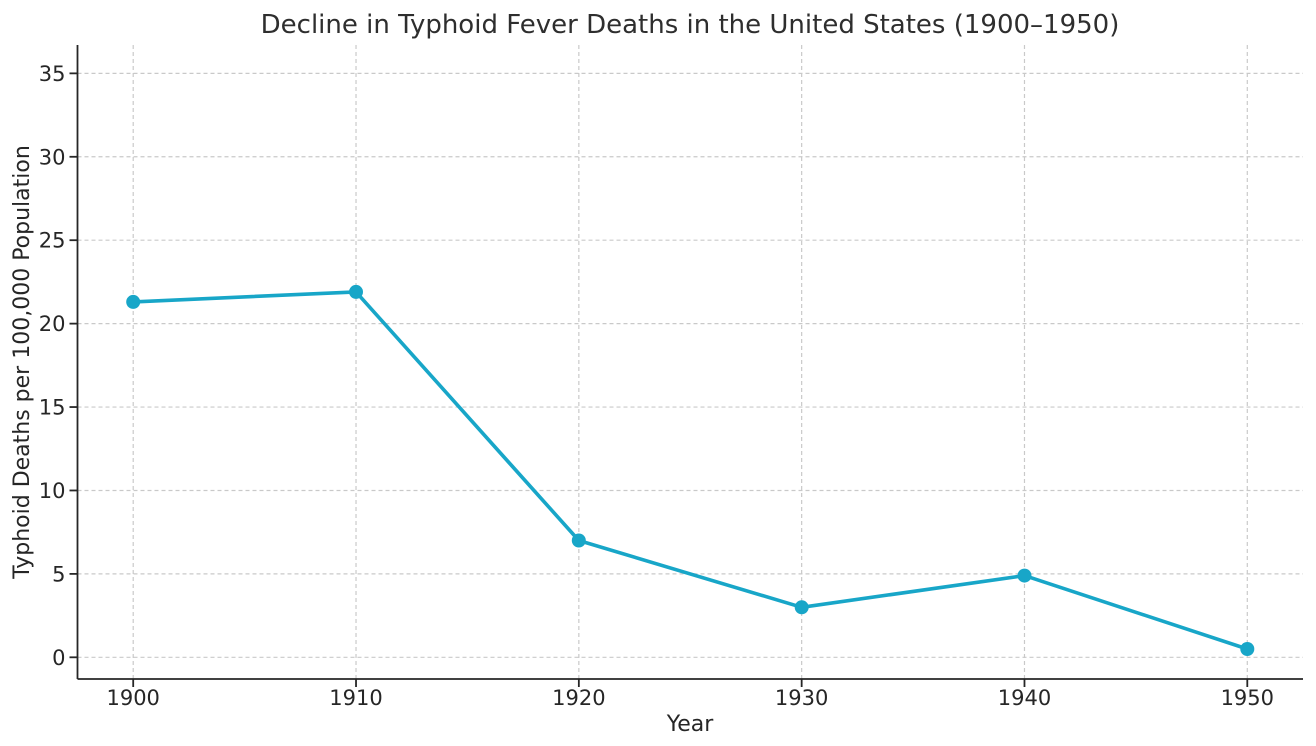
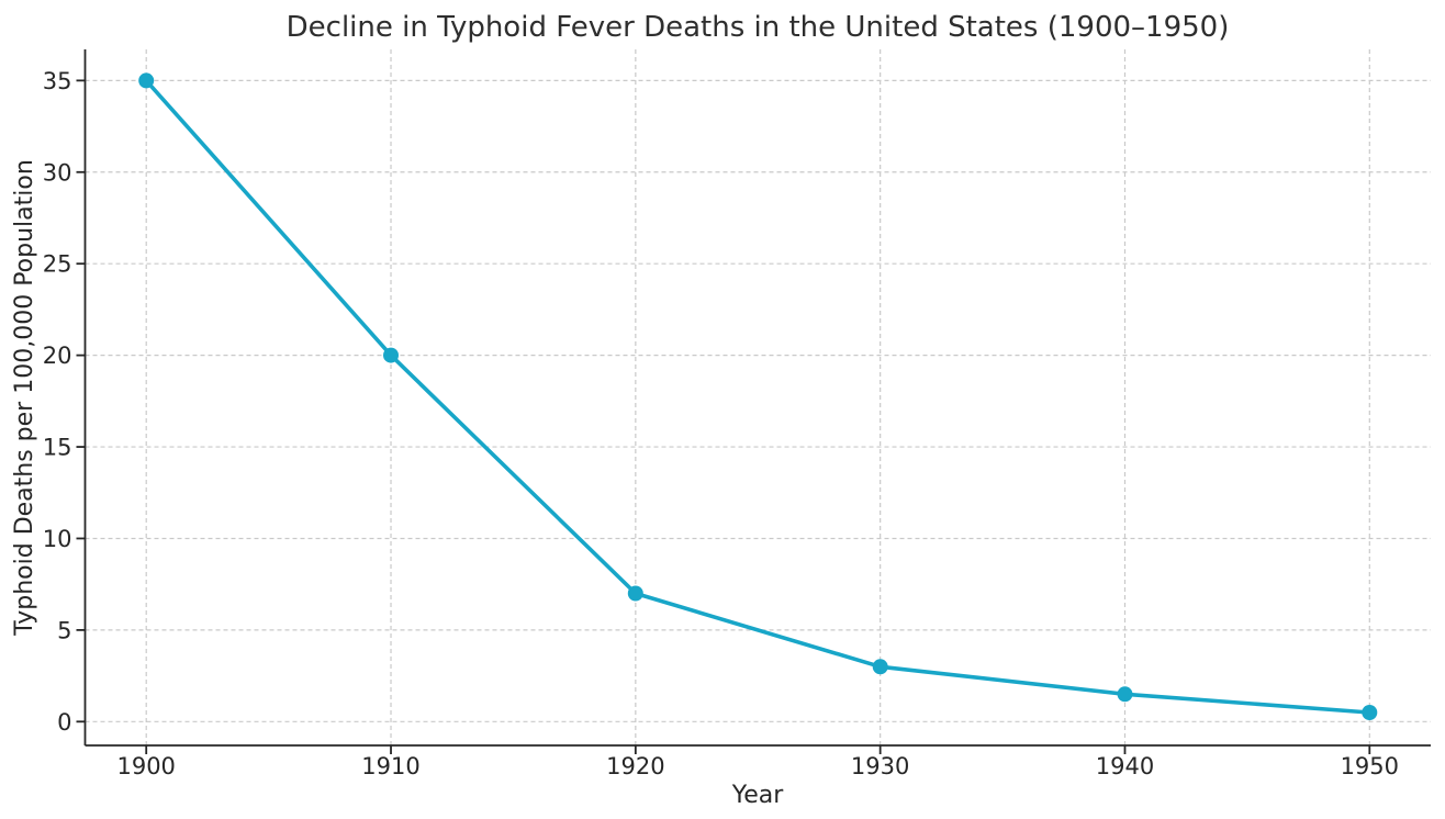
1900: 21.3 -> 35.0
1910: 21.9 -> 20.0
1940: 4.9 -> 1.5
